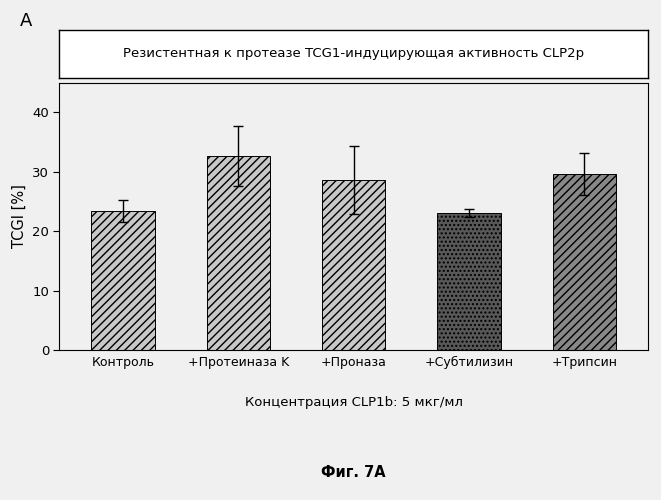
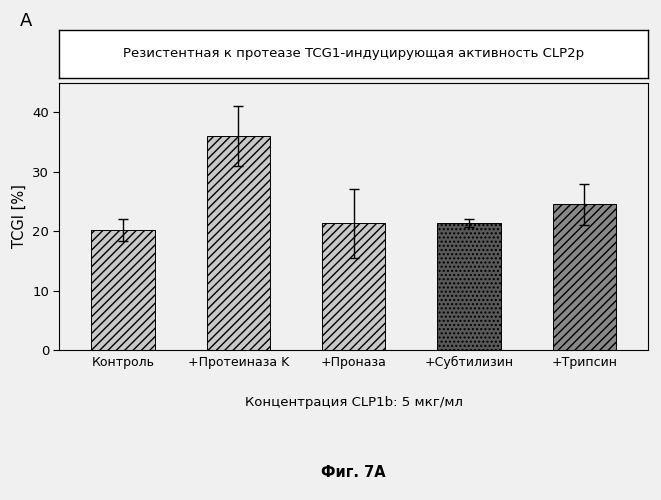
Контроль: 23.4 -> 20.2
+Протеиназа K: 32.6 -> 36.0
+Проназа: 28.6 -> 21.3
+Субтилизин: 23.0 -> 21.4
+Трипсин: 29.6 -> 24.5
